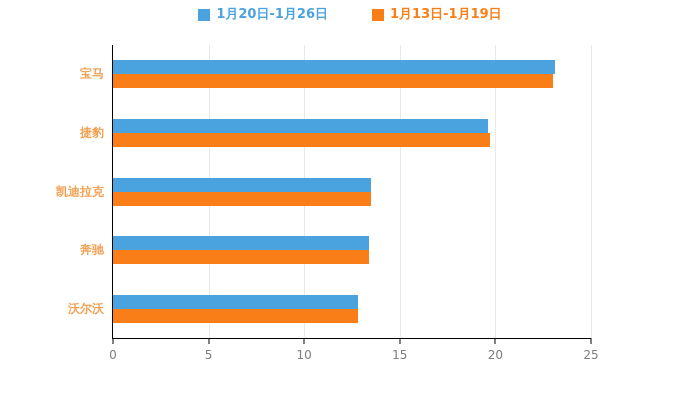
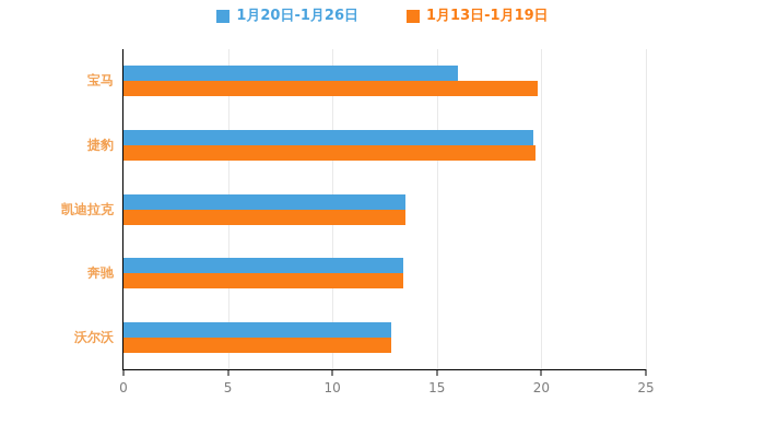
1月20日-1月26日/宝马: 23.1 -> 16.0
1月13日-1月19日/宝马: 23.0 -> 19.8
